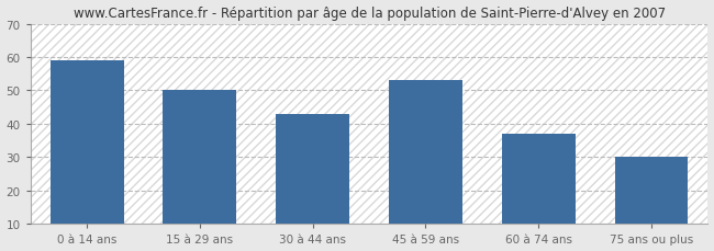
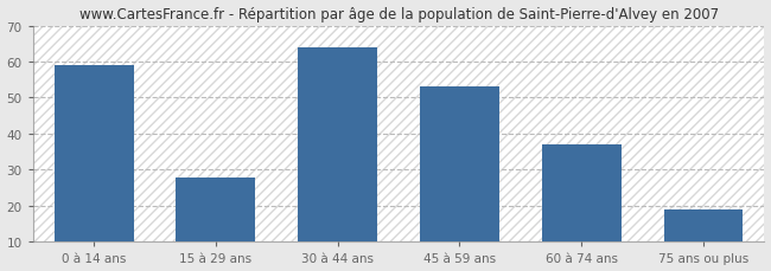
15 à 29 ans: 50 -> 28
30 à 44 ans: 43 -> 64
75 ans ou plus: 30 -> 19
